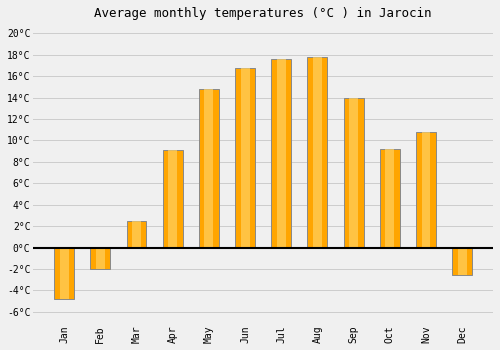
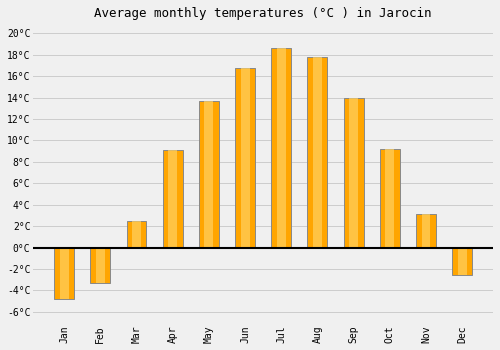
Feb: -2.0°C -> -3.3°C
May: 14.8°C -> 13.7°C
Jul: 17.6°C -> 18.6°C
Nov: 10.8°C -> 3.1°C
